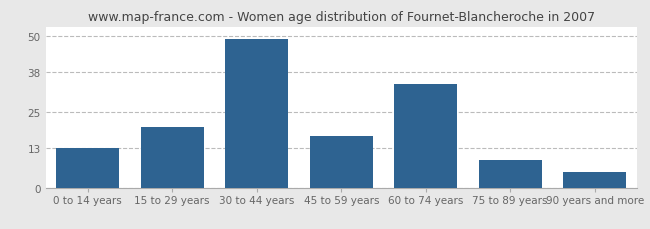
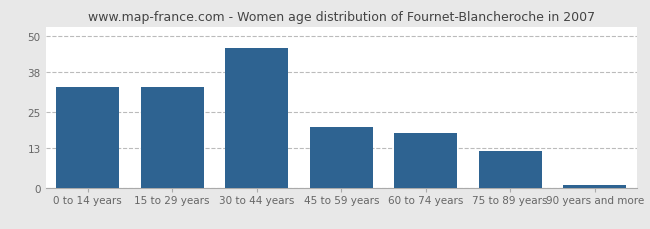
0 to 14 years: 13 -> 33
15 to 29 years: 20 -> 33
30 to 44 years: 49 -> 46
45 to 59 years: 17 -> 20
60 to 74 years: 34 -> 18
75 to 89 years: 9 -> 12
90 years and more: 5 -> 1
